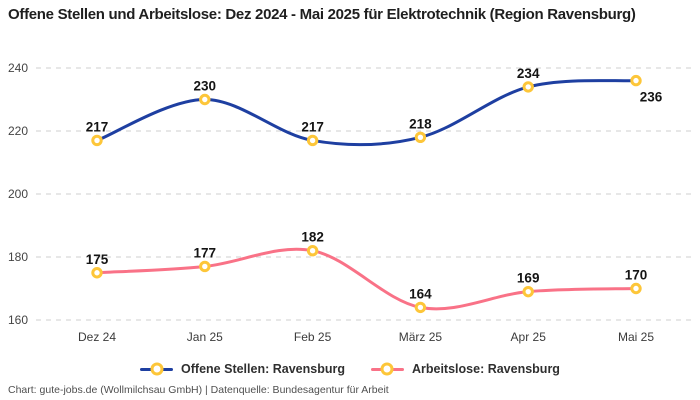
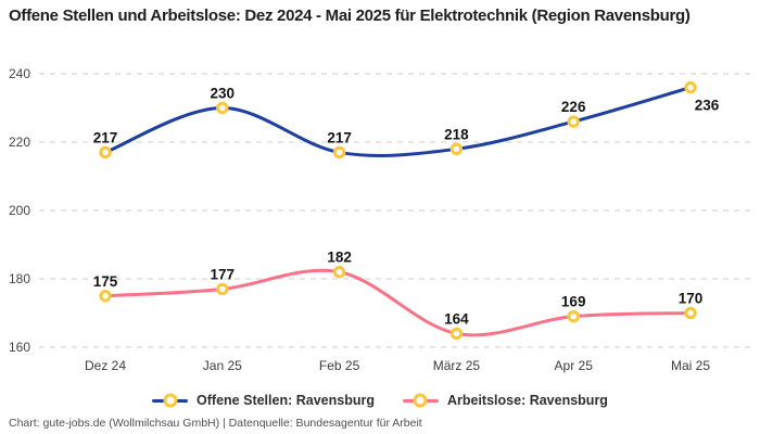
Offene Stellen: Ravensburg/Apr 25: 234 -> 226
